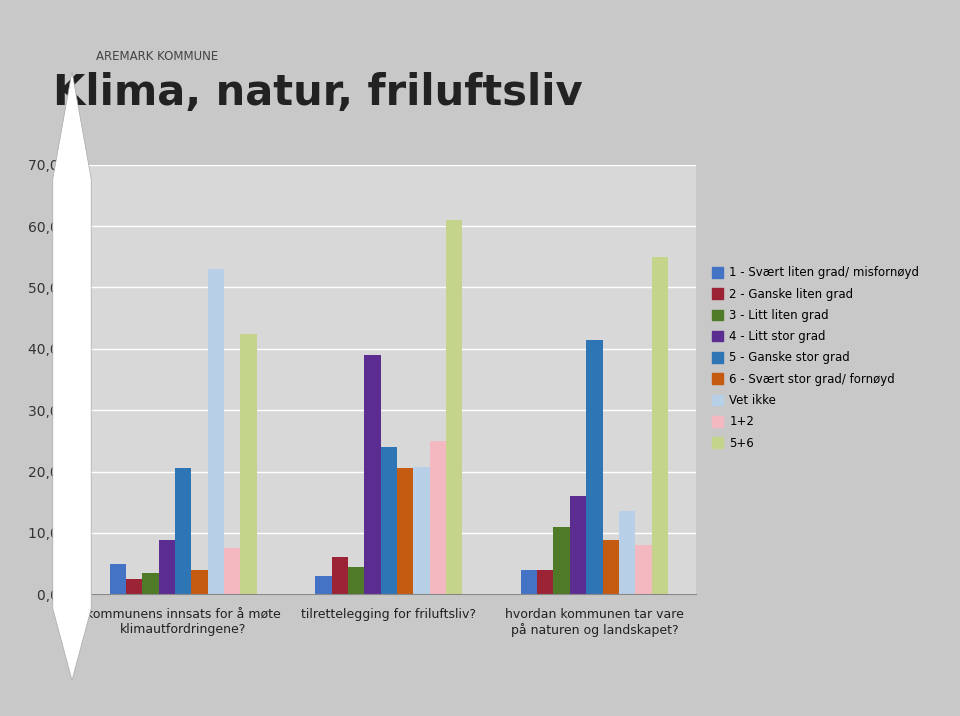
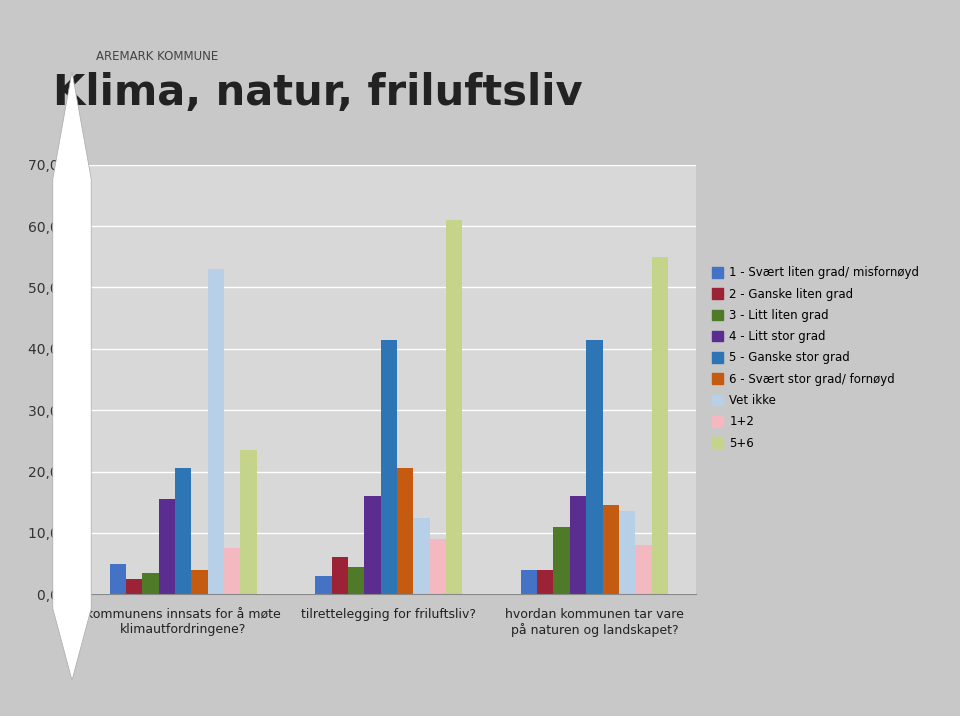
4 - Litt stor grad/kommunens innsats for å møte klimautfordringene?: 8,8 % -> 15,5 %
5+6/kommunens innsats for å møte klimautfordringene?: 42,4 % -> 23,5 %
4 - Litt stor grad/tilrettelegging for friluftsliv?: 39,0 % -> 16,0 %
5 - Ganske stor grad/tilrettelegging for friluftsliv?: 24,0 % -> 41,5 %
Vet ikke/tilrettelegging for friluftsliv?: 20,8 % -> 12,5 %
1+2/tilrettelegging for friluftsliv?: 25,0 % -> 9,0 %
6 - Svært stor grad/ fornøyd/hvordan kommunen tar vare på naturen og landskapet?: 8,8 % -> 14,5 %
